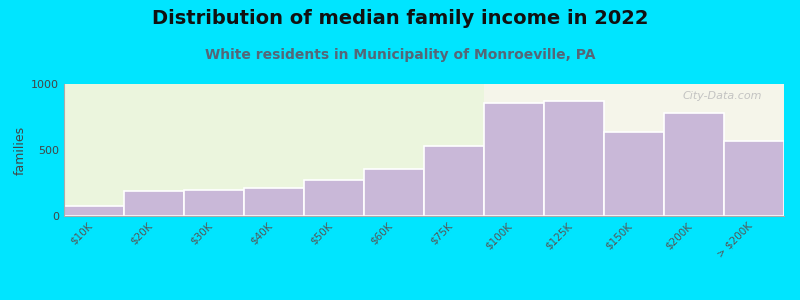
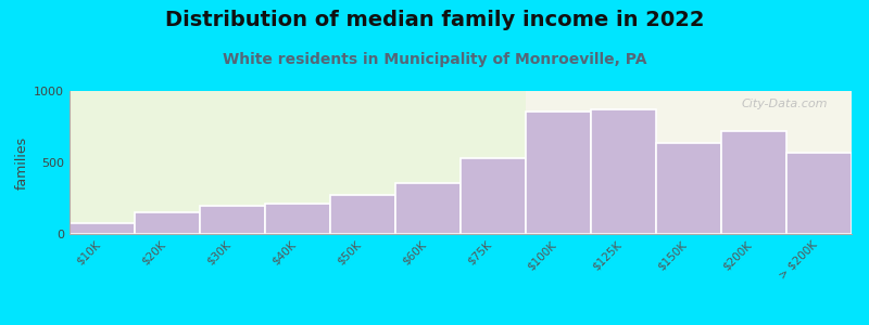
$20K: 190 -> 150
$200K: 780 -> 720
